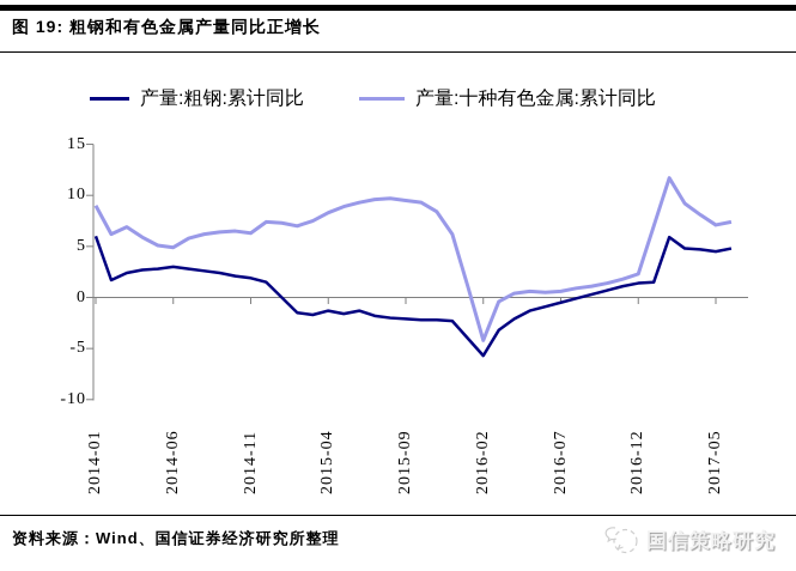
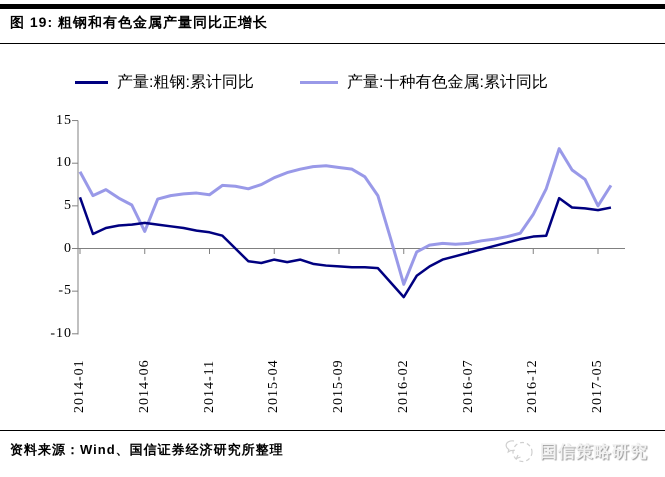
产量:十种有色金属:累计同比/2014-06: 5 -> 2
产量:十种有色金属:累计同比/2016-12: 2 -> 4
产量:十种有色金属:累计同比/2017-05: 7 -> 5
